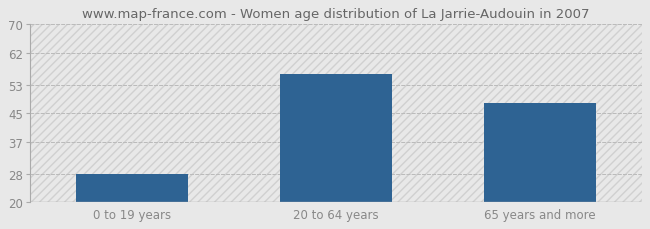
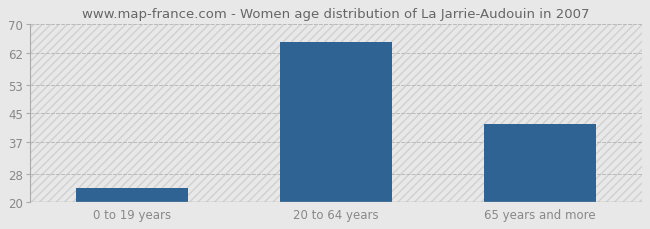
0 to 19 years: 28 -> 24
20 to 64 years: 56 -> 65
65 years and more: 48 -> 42
